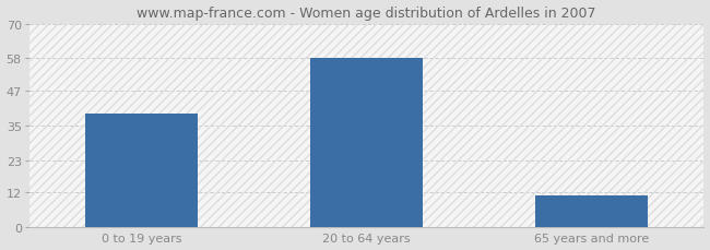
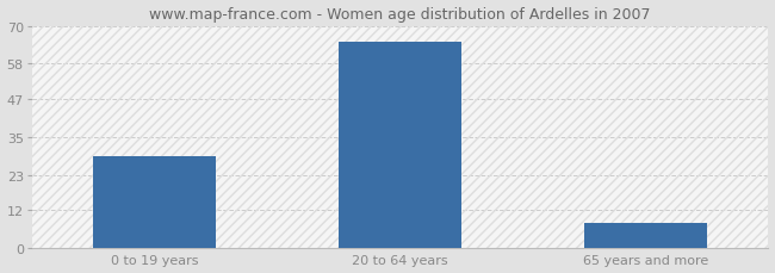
0 to 19 years: 39 -> 29
20 to 64 years: 58 -> 65
65 years and more: 11 -> 8
